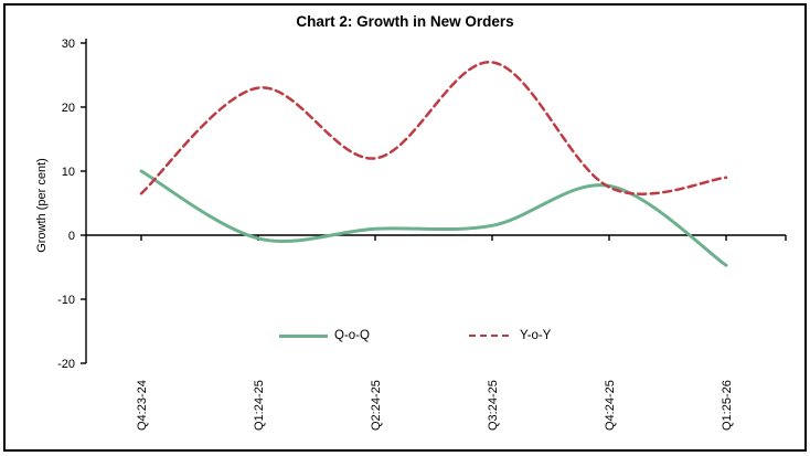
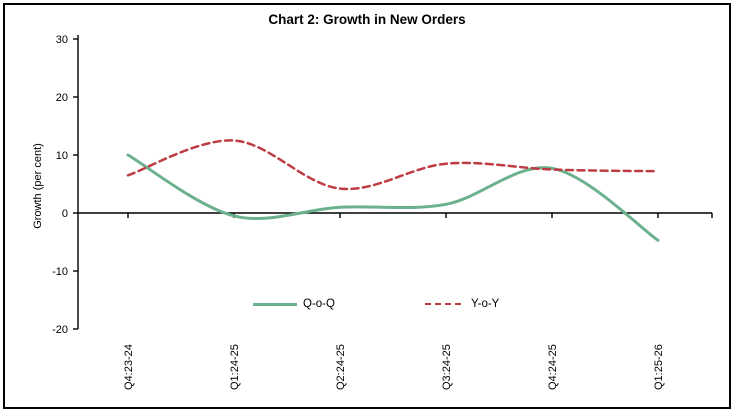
Y-o-Y/Q1:24-25: 23 -> 12
Y-o-Y/Q2:24-25: 12 -> 4
Y-o-Y/Q3:24-25: 27 -> 8
Y-o-Y/Q1:25-26: 9 -> 7
